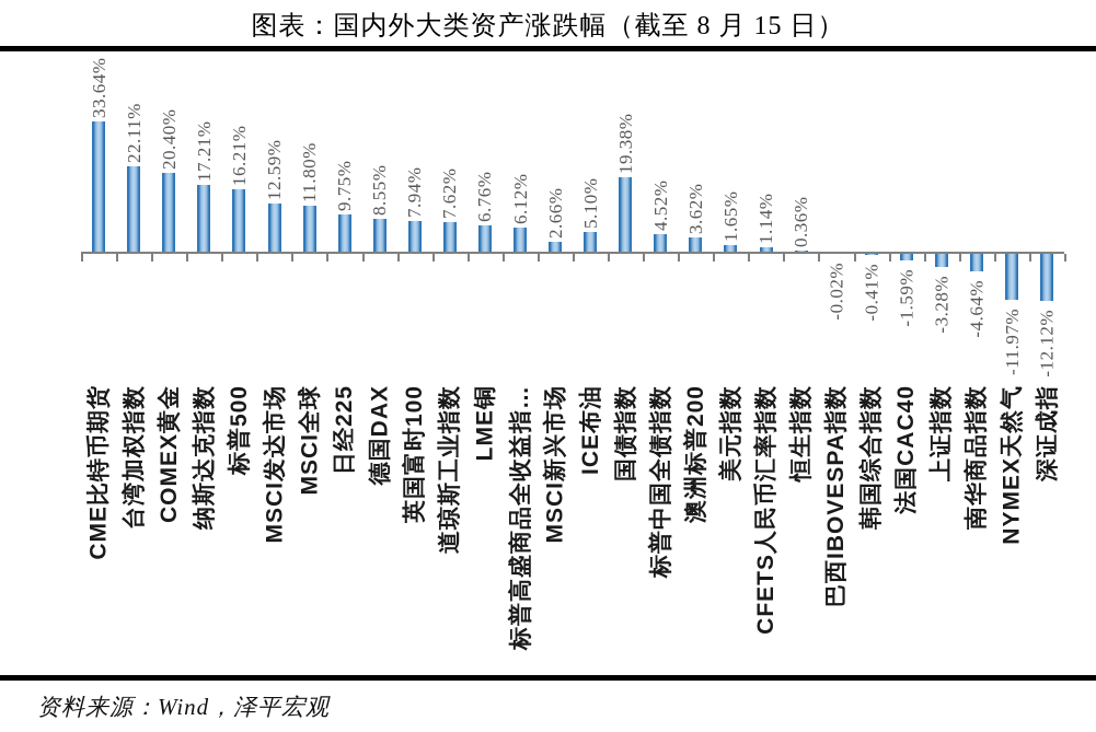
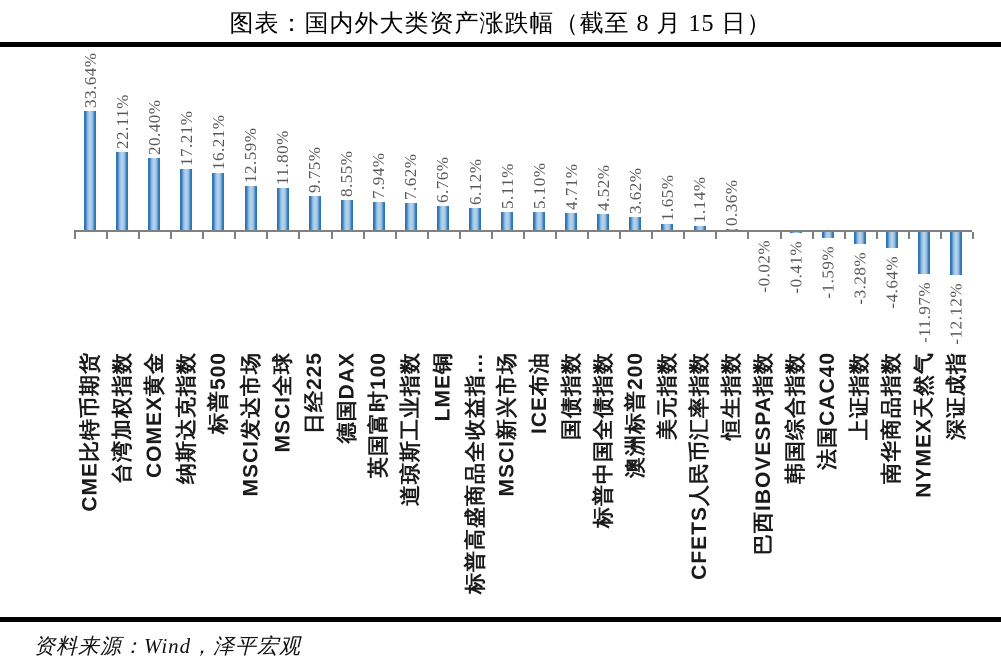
MSCI新兴市场: 2.66% -> 5.11%
国债指数: 19.38% -> 4.71%
